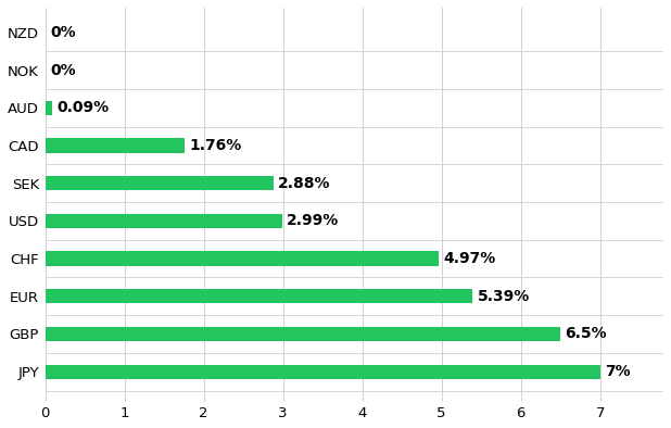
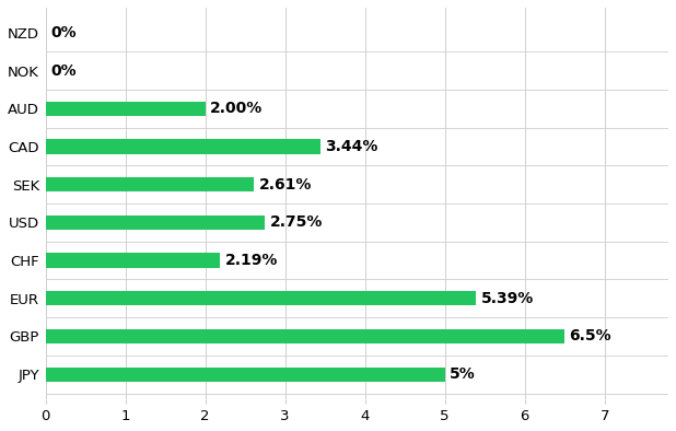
AUD: 0.09% -> 2.00%
CAD: 1.76% -> 3.44%
SEK: 2.88% -> 2.61%
USD: 2.99% -> 2.75%
CHF: 4.97% -> 2.19%
JPY: 7% -> 5%
